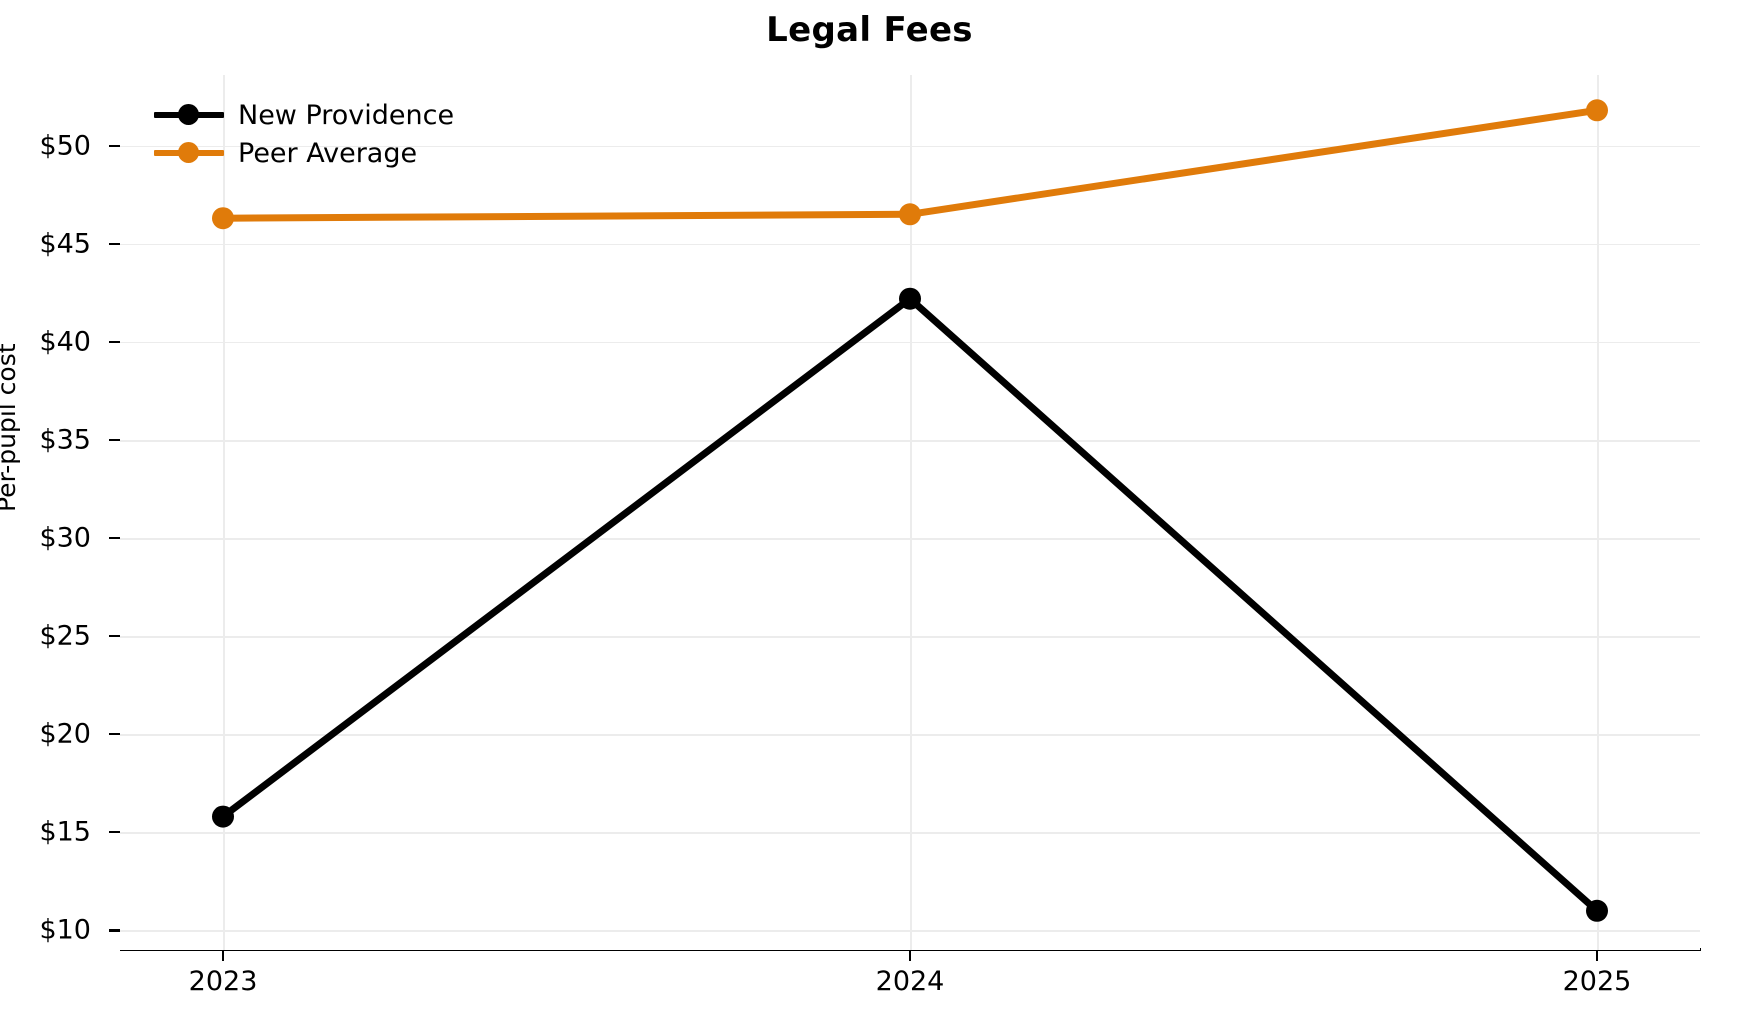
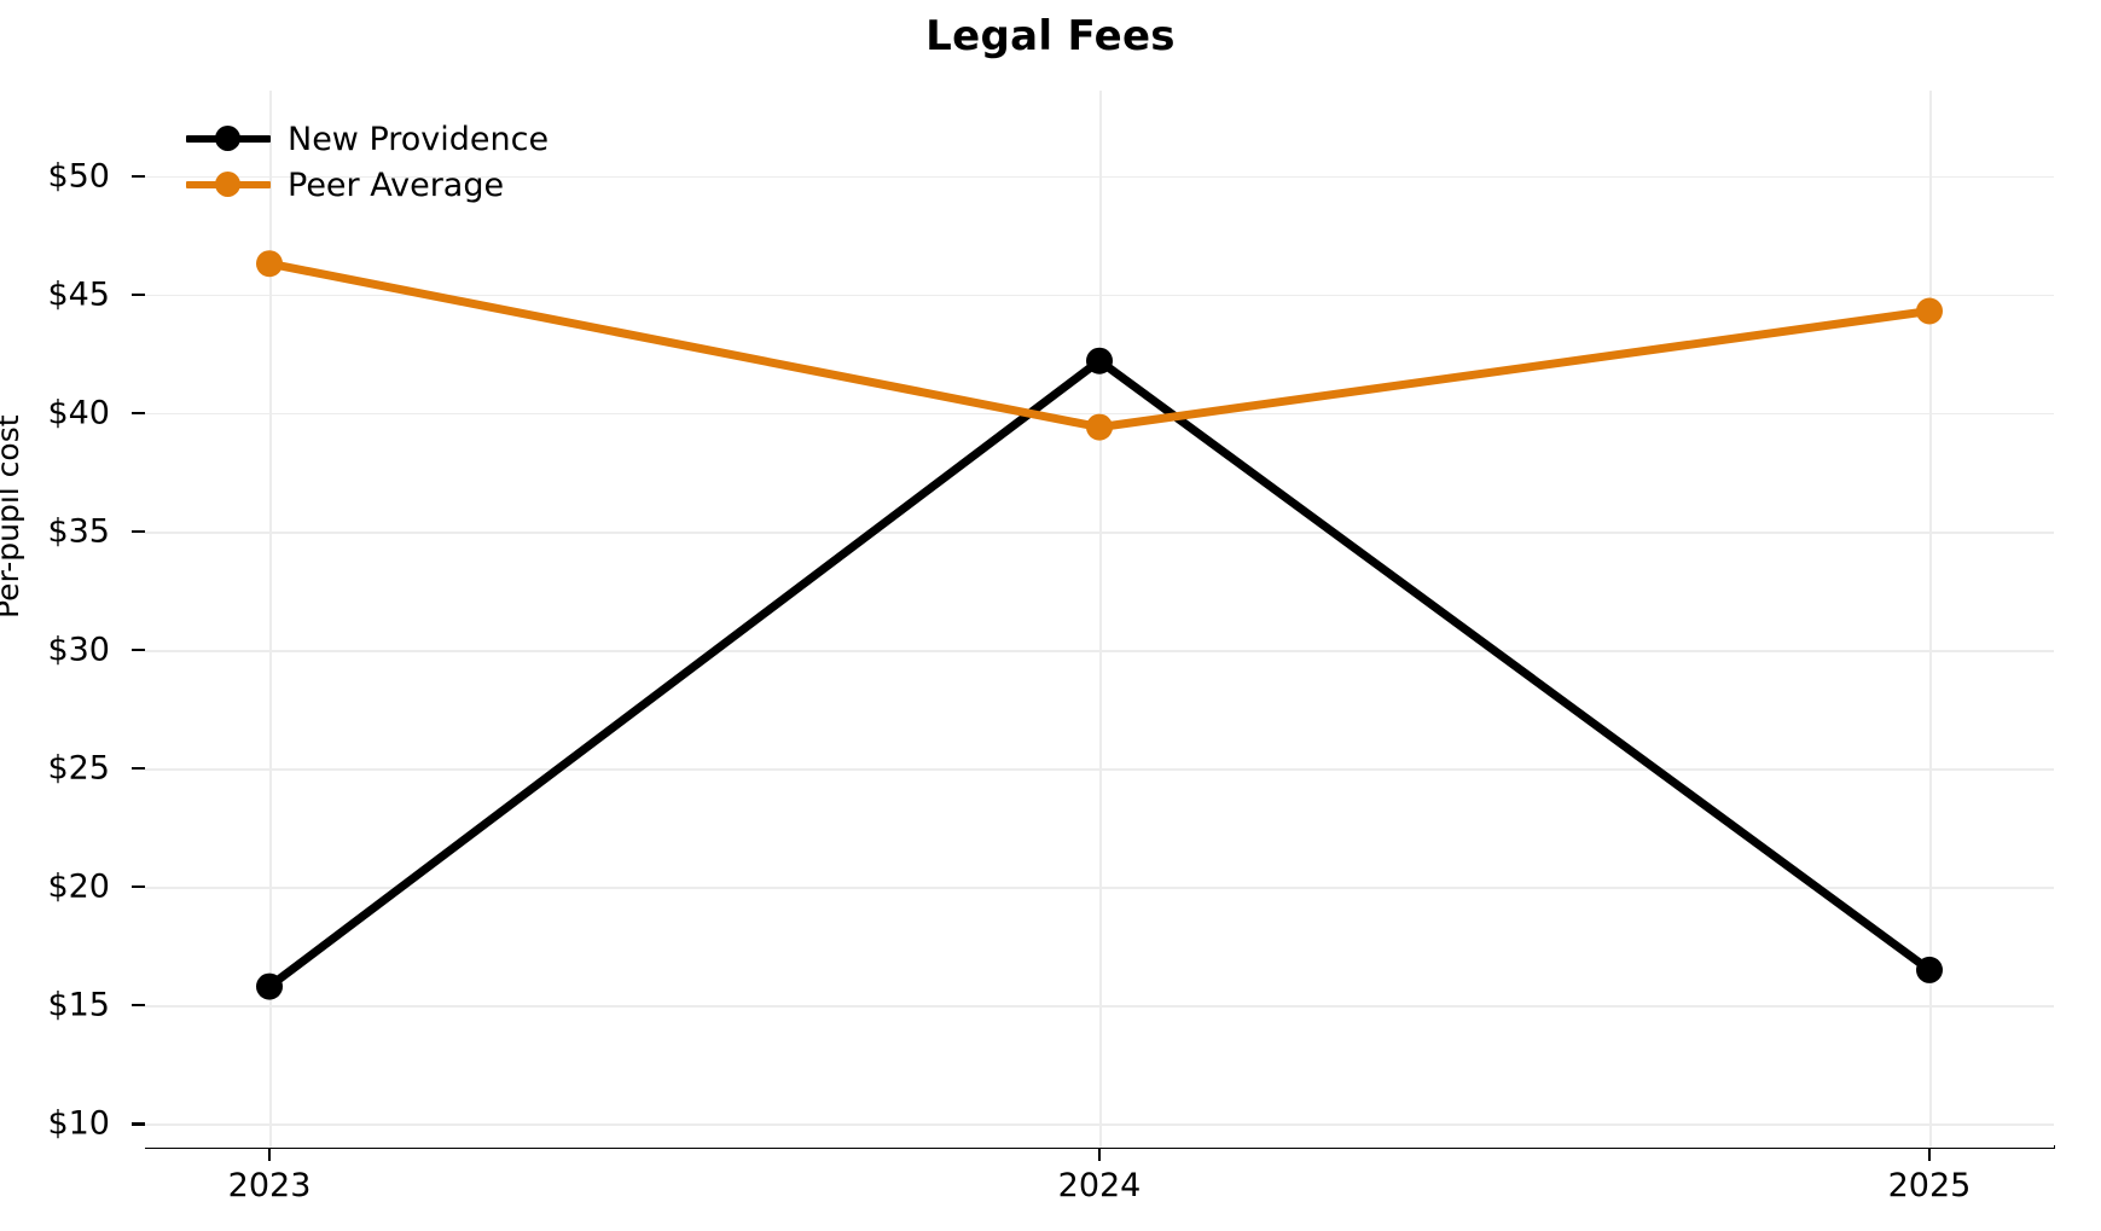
Peer Average/2024: $46.5 -> $39.4
New Providence/2025: $11.0 -> $16.5
Peer Average/2025: $51.8 -> $44.3
